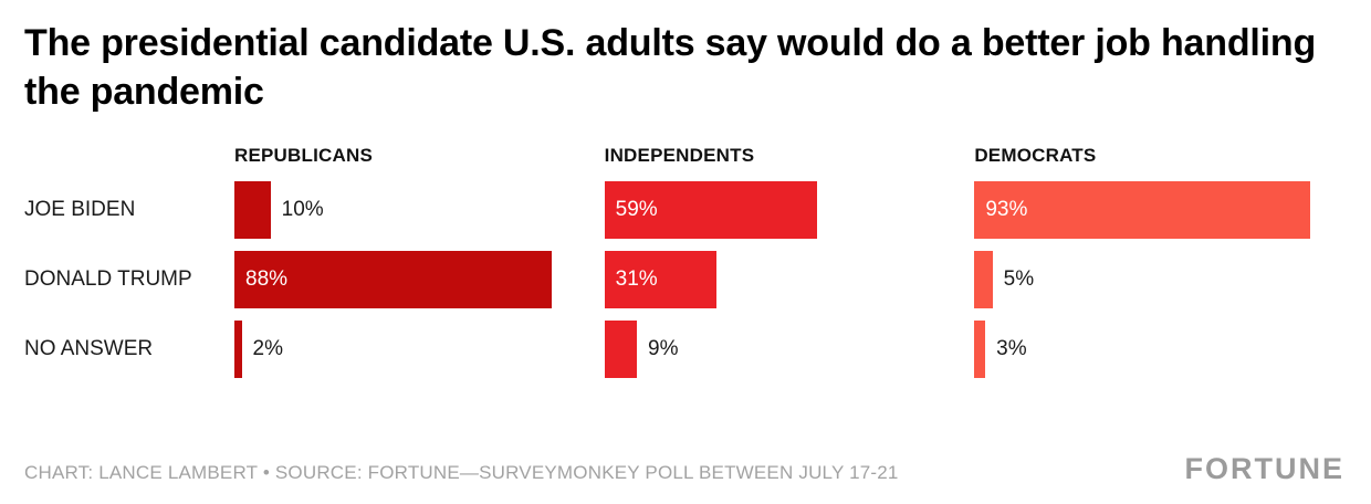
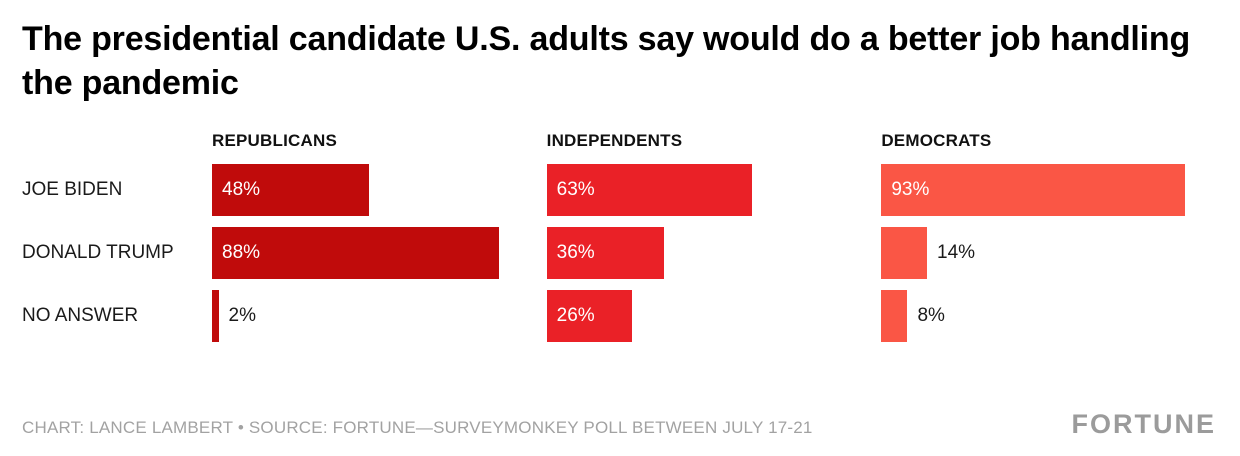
REPUBLICANS/JOE BIDEN: 10% -> 48%
INDEPENDENTS/JOE BIDEN: 59% -> 63%
INDEPENDENTS/DONALD TRUMP: 31% -> 36%
DEMOCRATS/DONALD TRUMP: 5% -> 14%
INDEPENDENTS/NO ANSWER: 9% -> 26%
DEMOCRATS/NO ANSWER: 3% -> 8%
